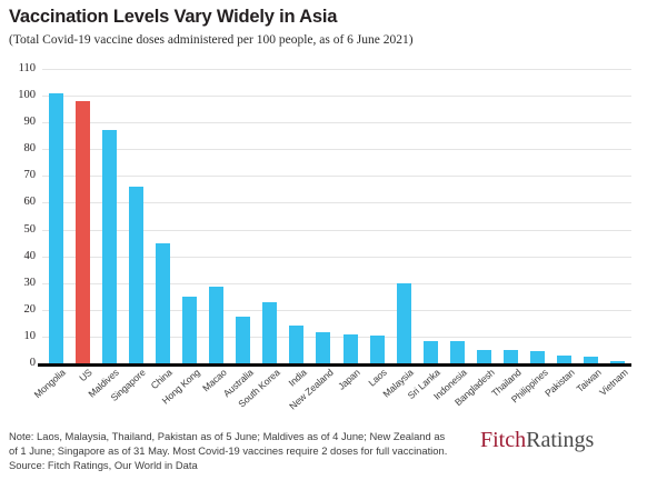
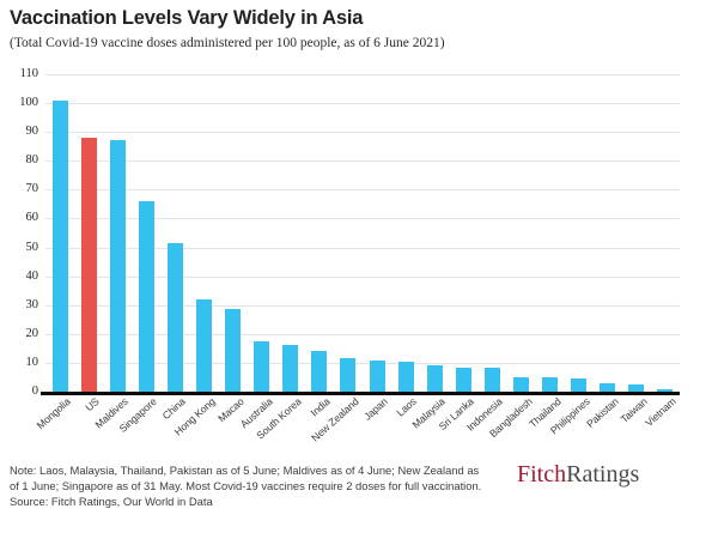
US: 98 -> 88
China: 45 -> 52
Hong Kong: 25 -> 32
South Korea: 23 -> 16
Malaysia: 30 -> 9
